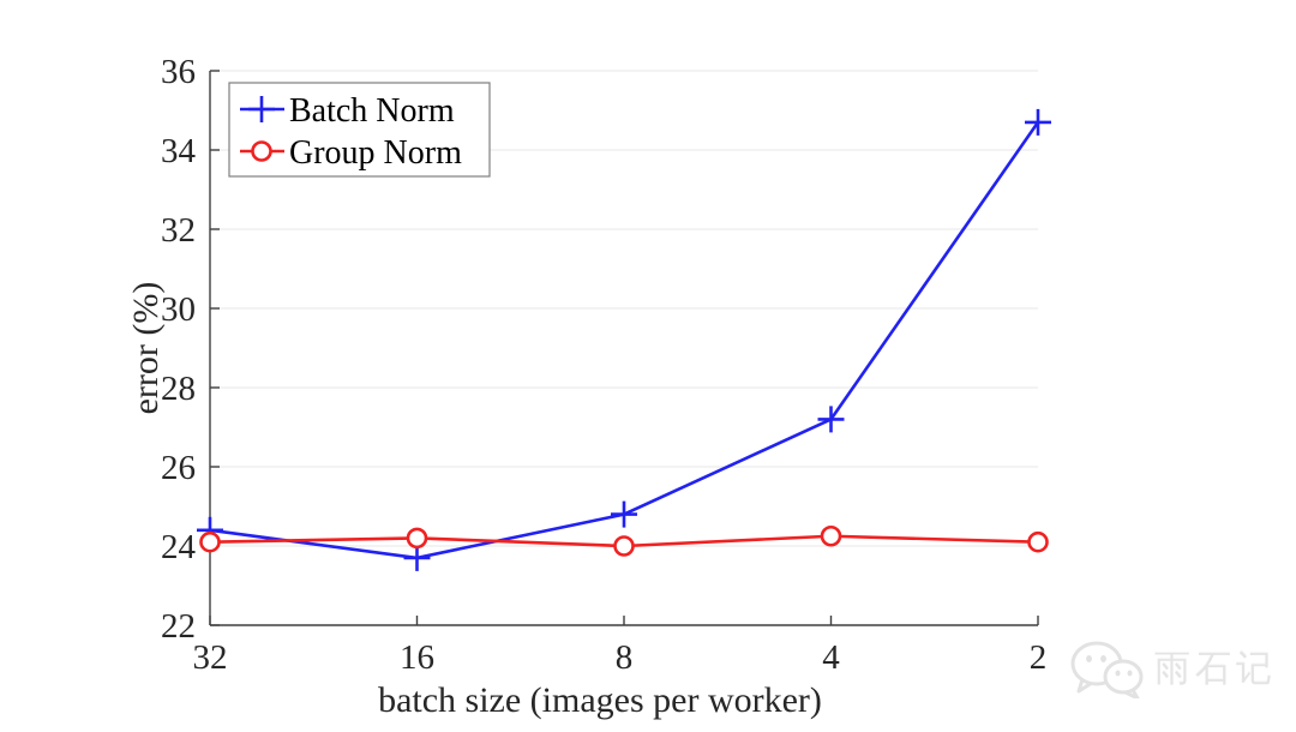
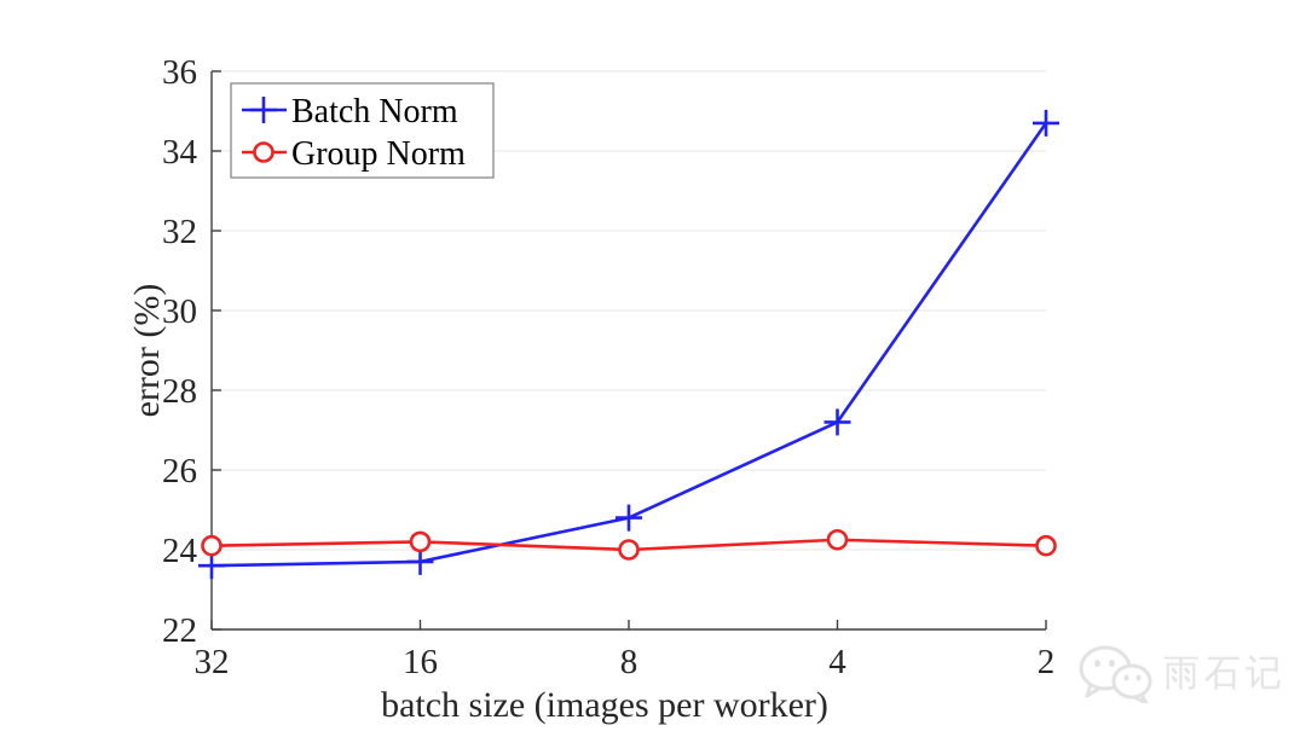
Batch Norm/32: 24.4 -> 23.6
